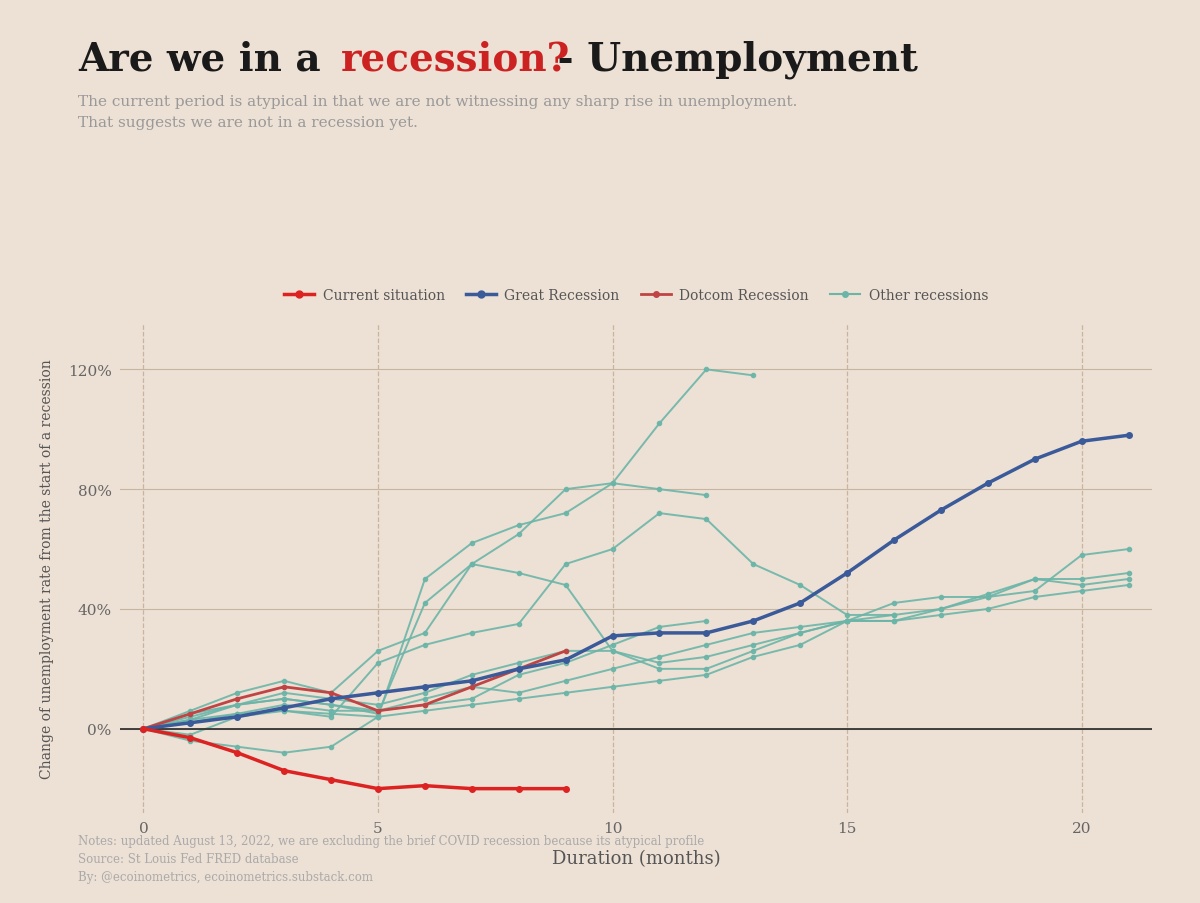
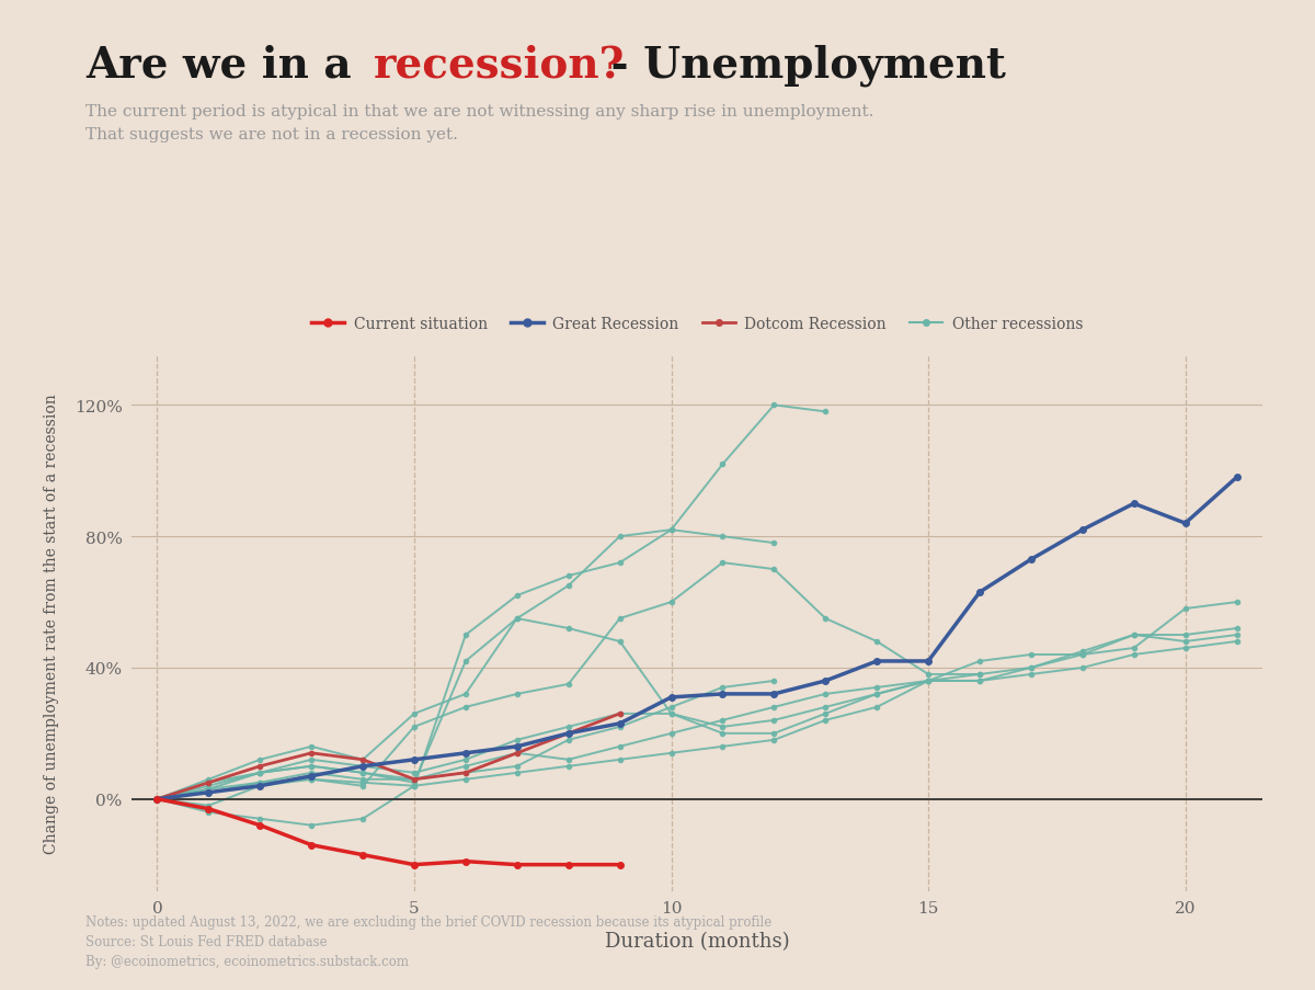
Great Recession/15: 52% -> 42%
Great Recession/20: 96% -> 84%
